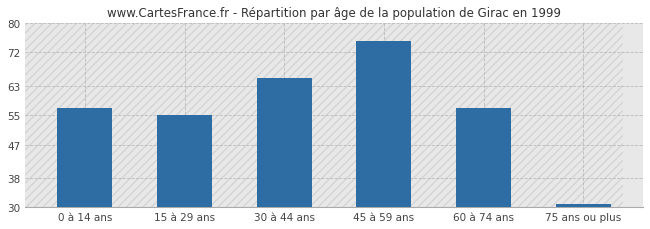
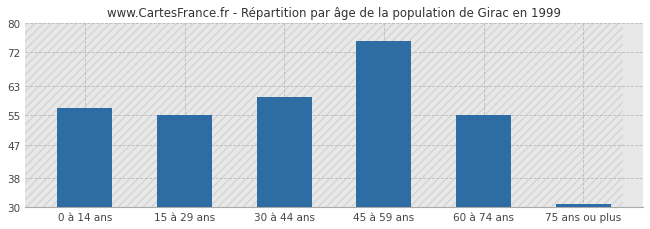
30 à 44 ans: 65 -> 60
60 à 74 ans: 57 -> 55
